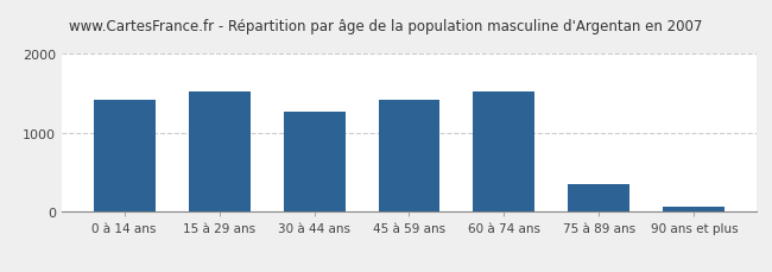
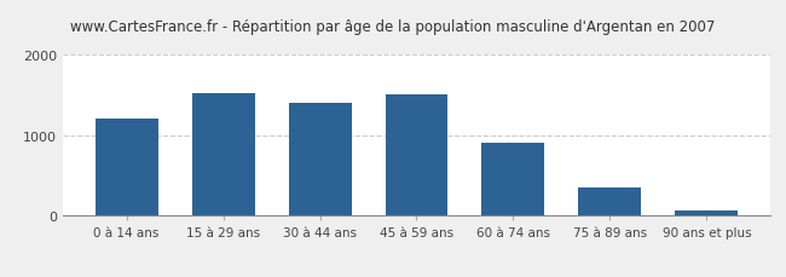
0 à 14 ans: 1420 -> 1200
30 à 44 ans: 1260 -> 1400
45 à 59 ans: 1420 -> 1510
60 à 74 ans: 1520 -> 900
